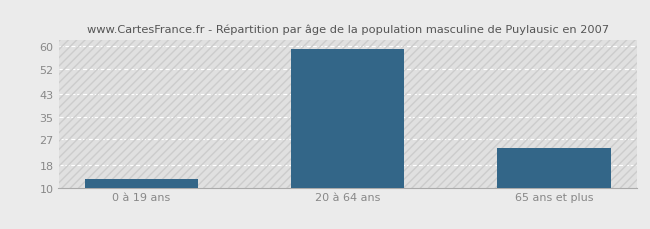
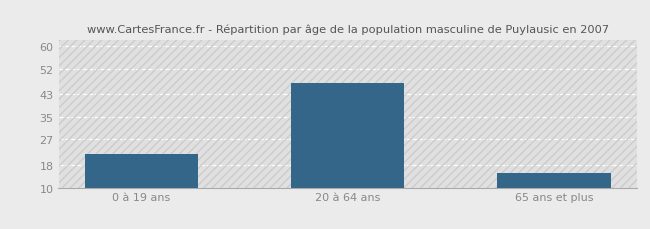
0 à 19 ans: 13 -> 22
20 à 64 ans: 59 -> 47
65 ans et plus: 24 -> 15
